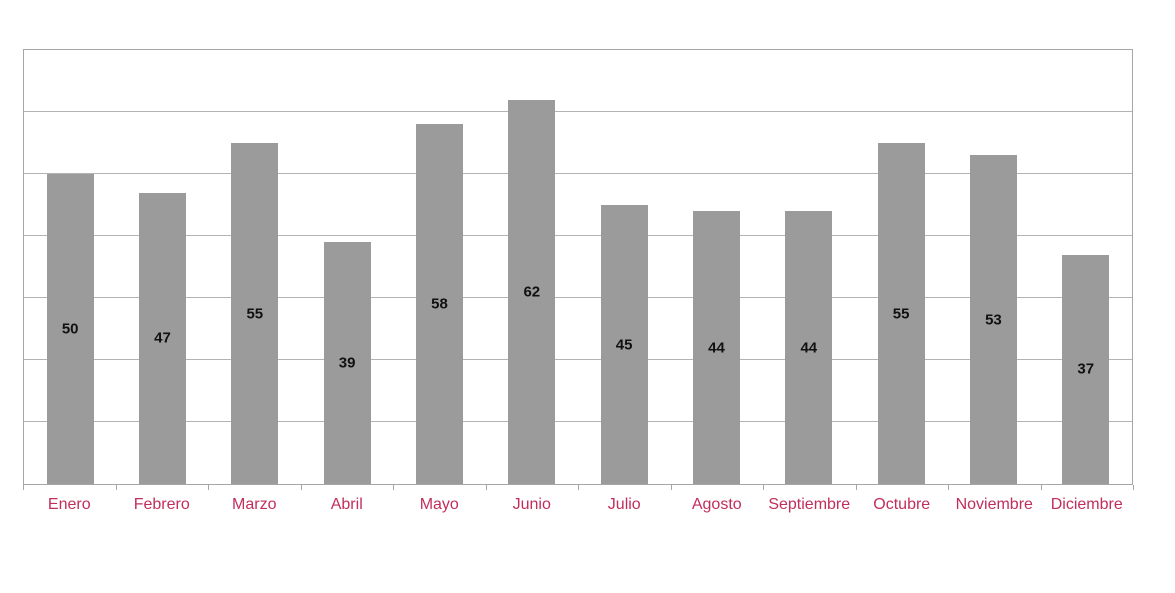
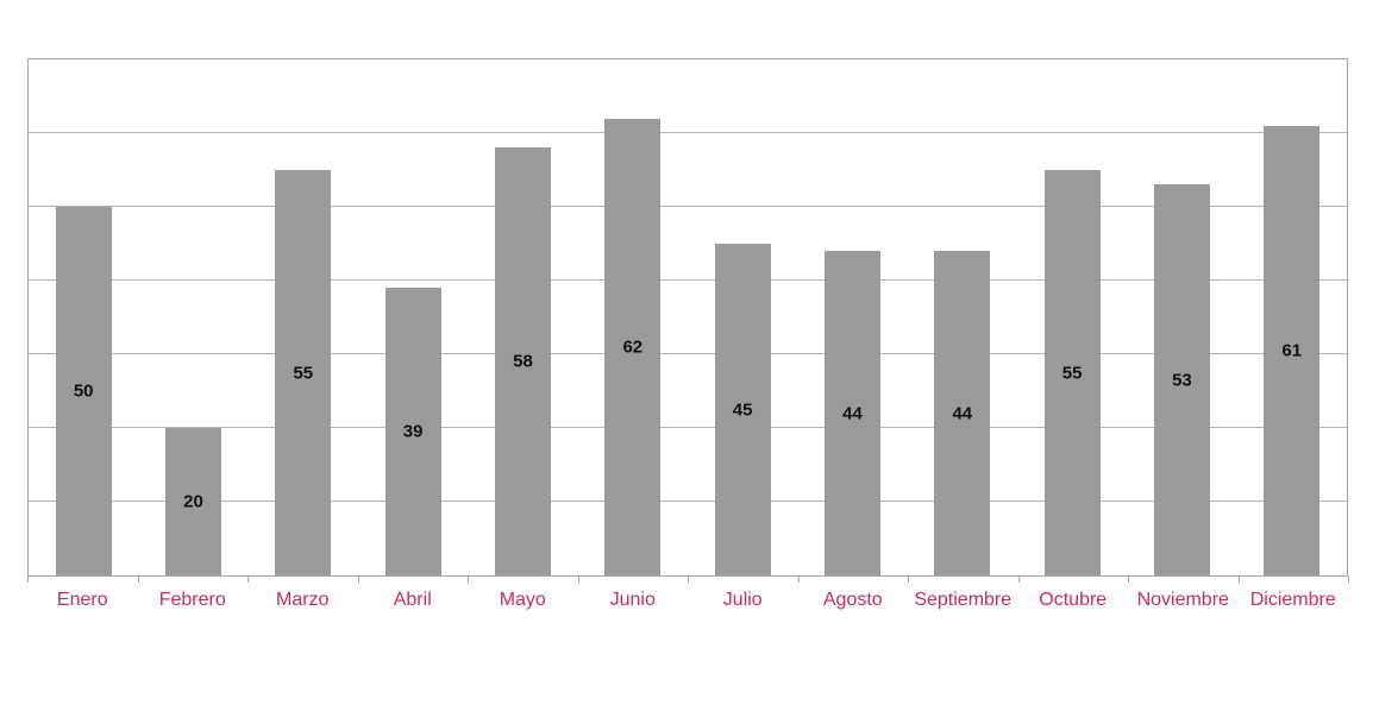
Febrero: 47 -> 20
Diciembre: 37 -> 61
